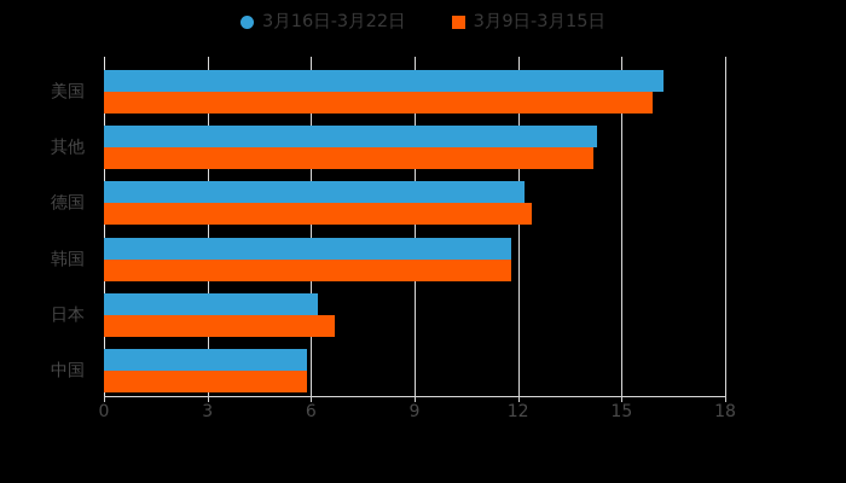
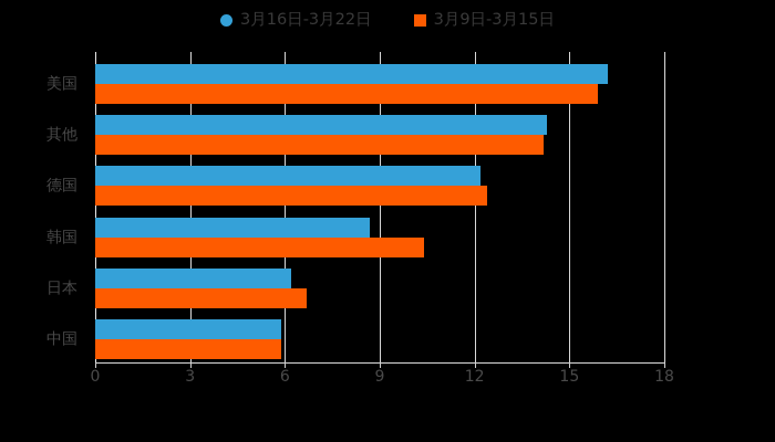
3月16日-3月22日/韩国: 11.8 -> 8.7
3月9日-3月15日/韩国: 11.8 -> 10.4
